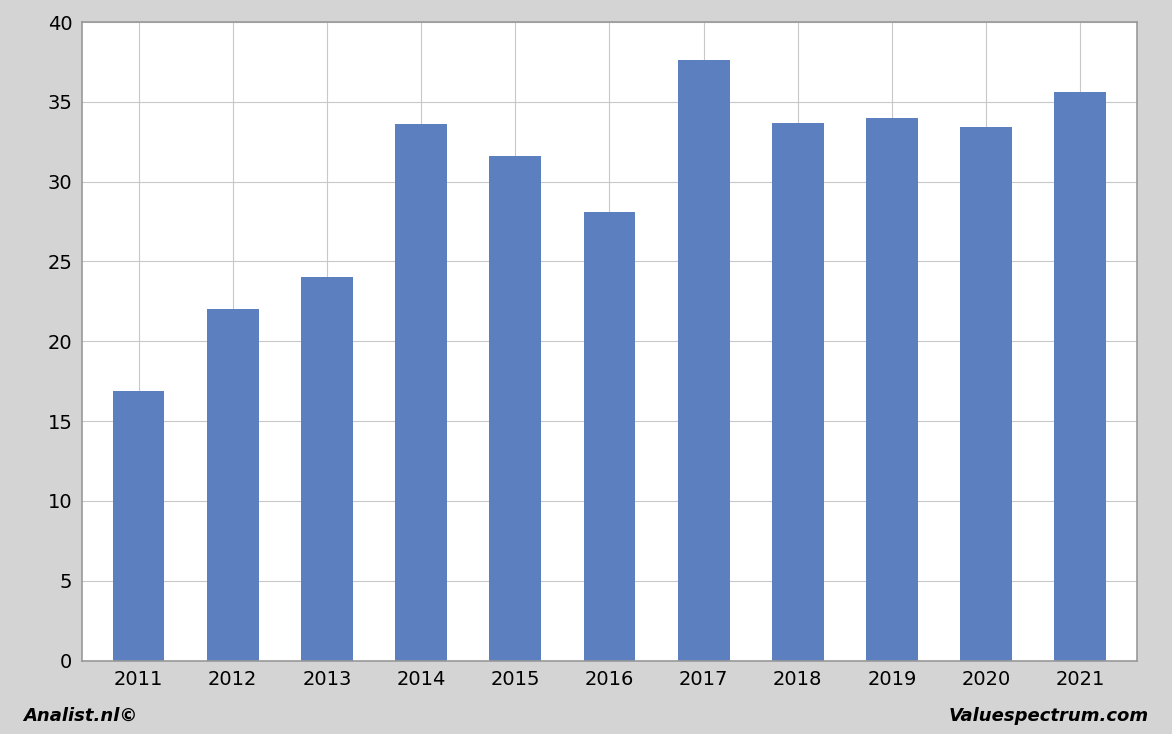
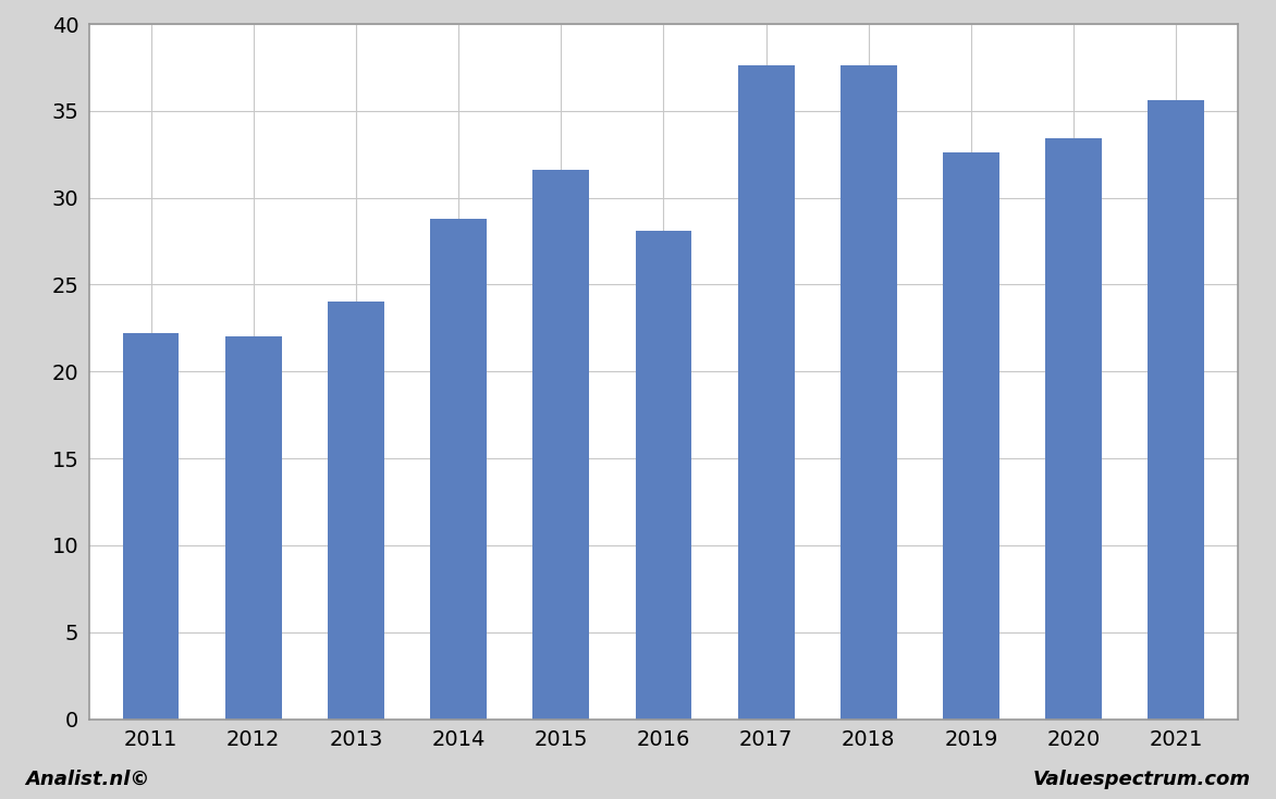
2011: 16.9 -> 22.2
2014: 33.6 -> 28.8
2018: 33.7 -> 37.6
2019: 34.0 -> 32.6
